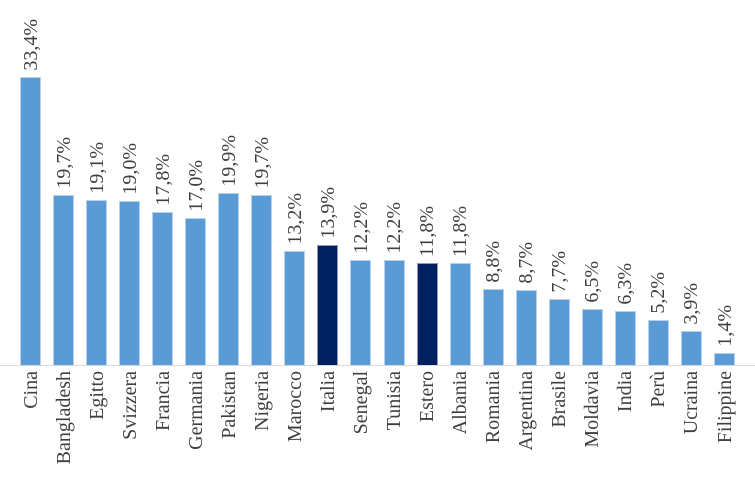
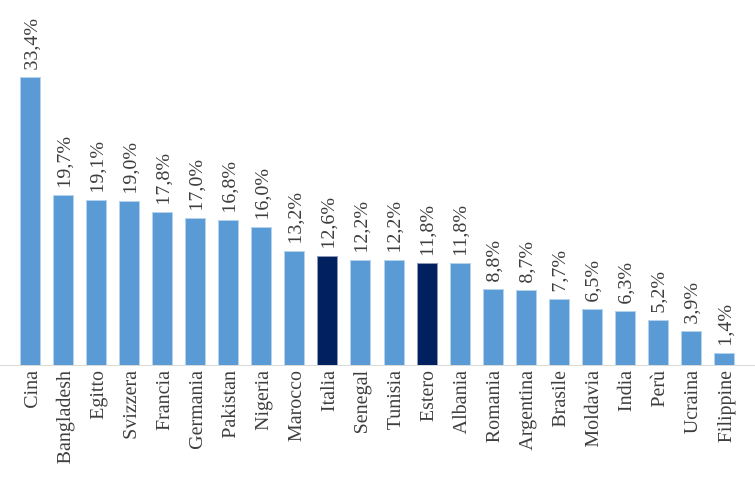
Pakistan: 19,9% -> 16,8%
Nigeria: 19,7% -> 16,0%
Italia: 13,9% -> 12,6%
